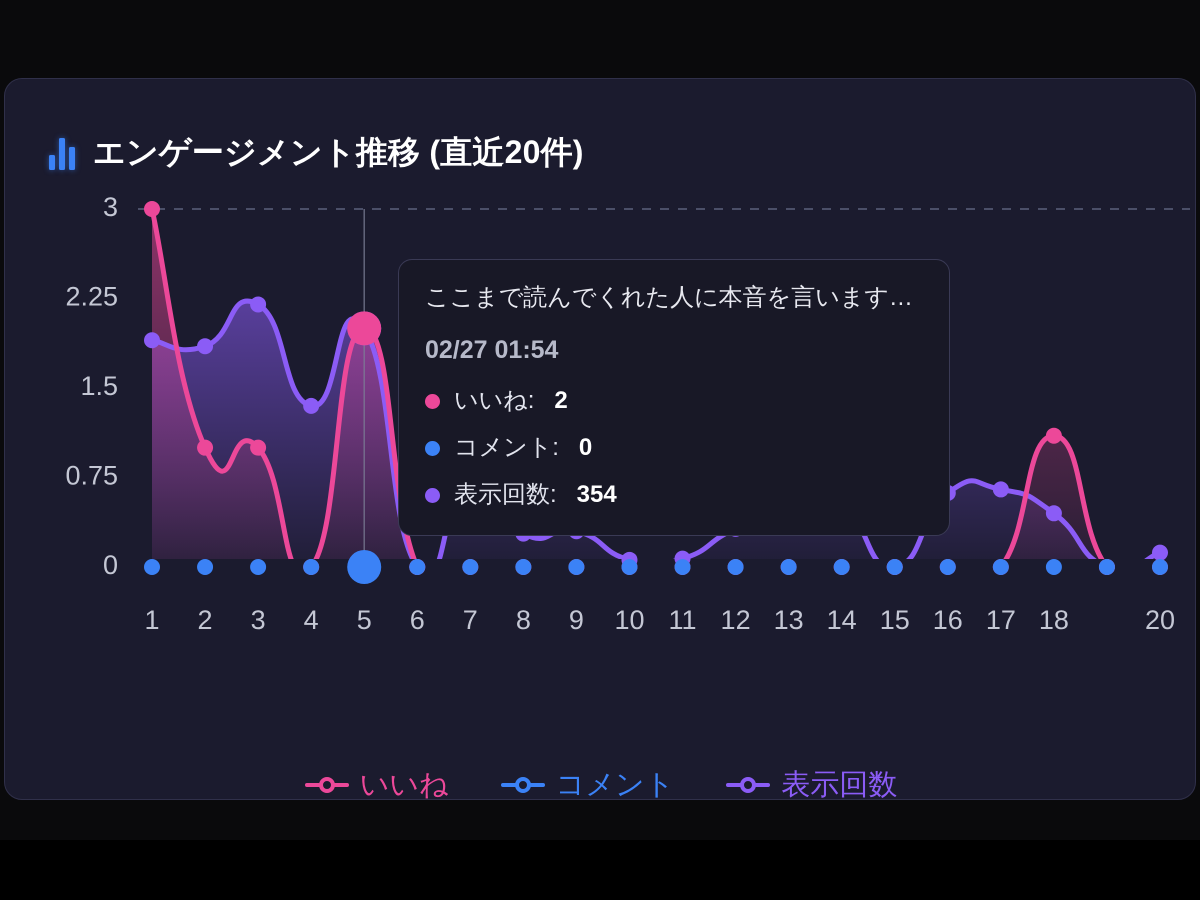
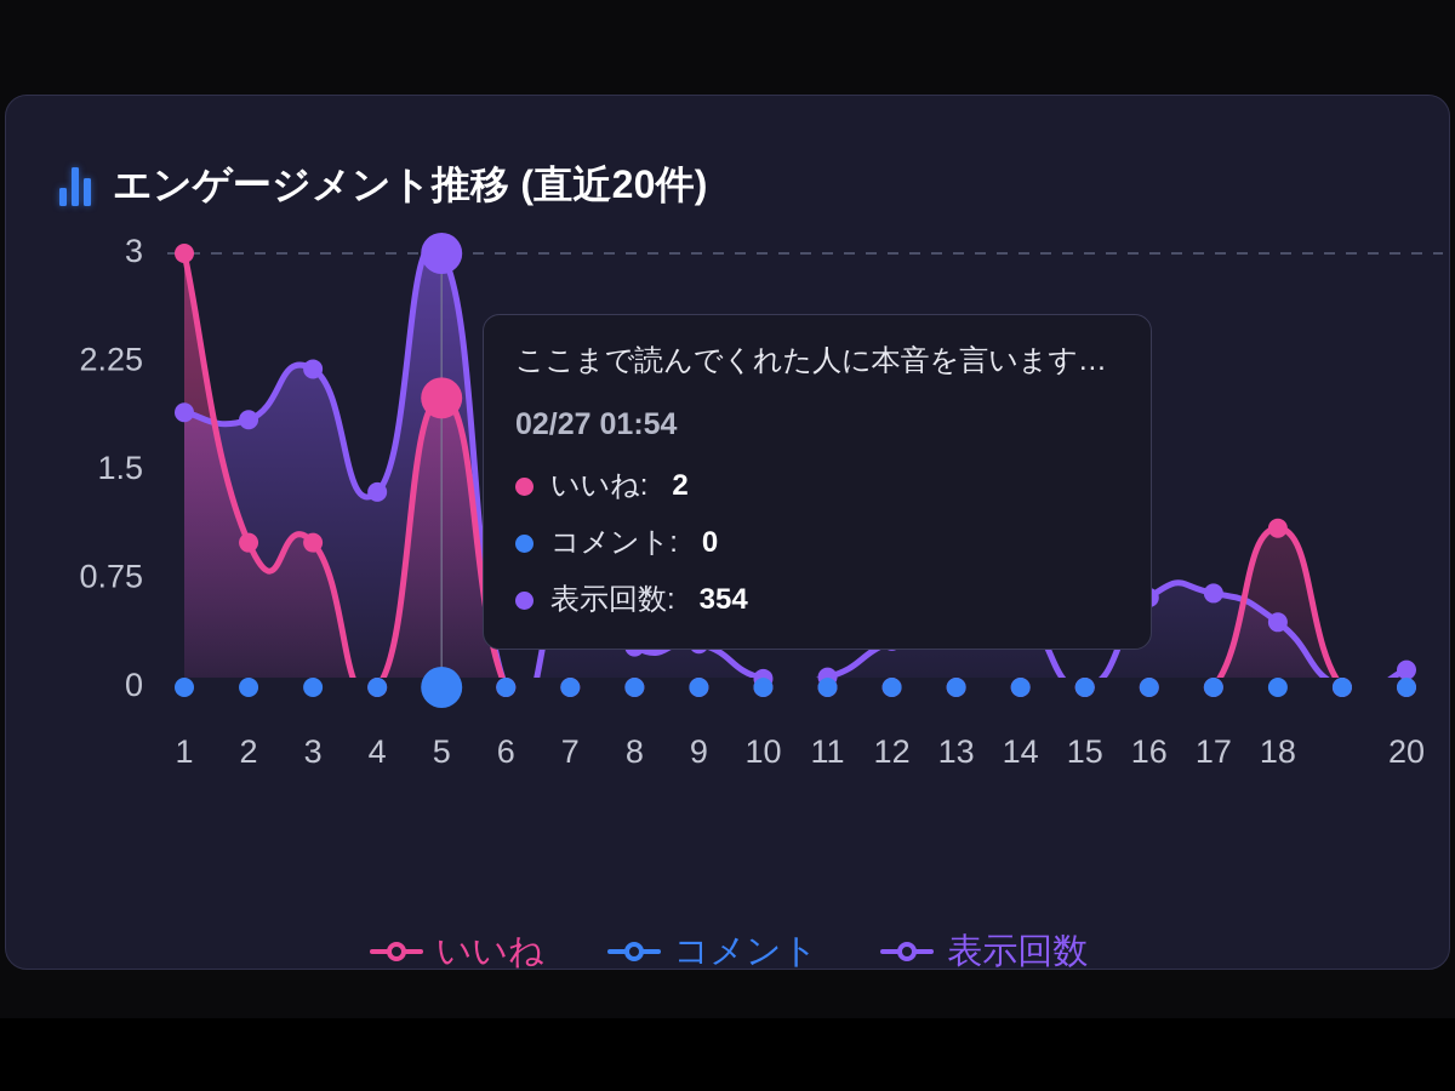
表示回数/5: 2.00 -> 3.00
